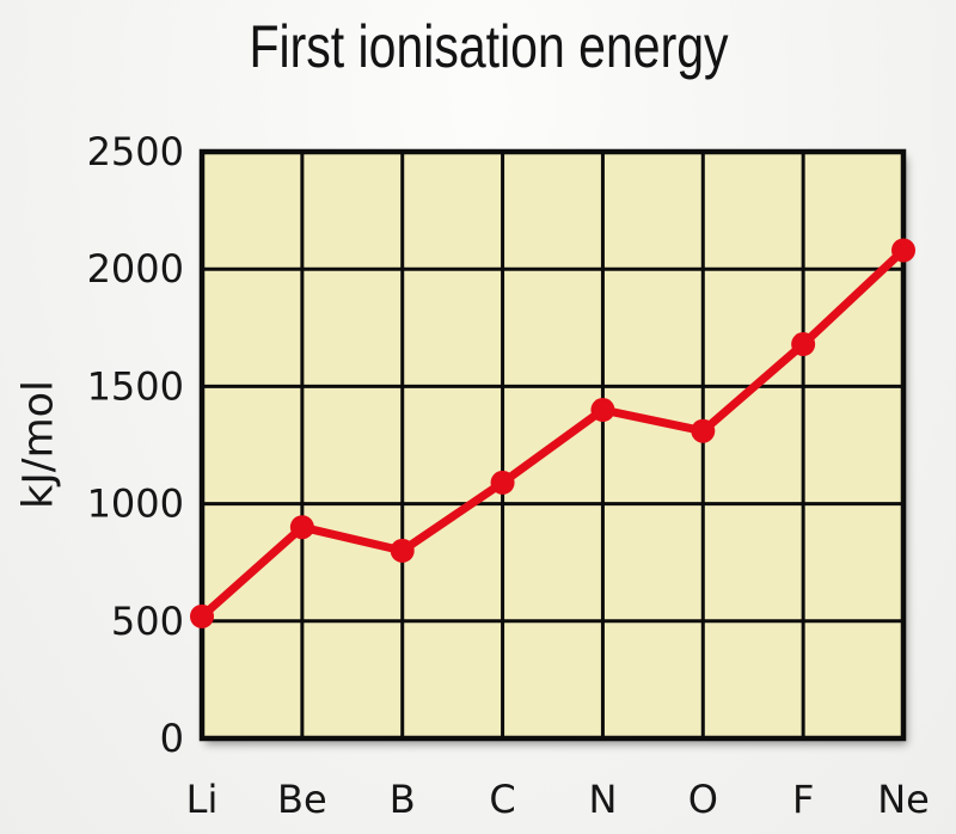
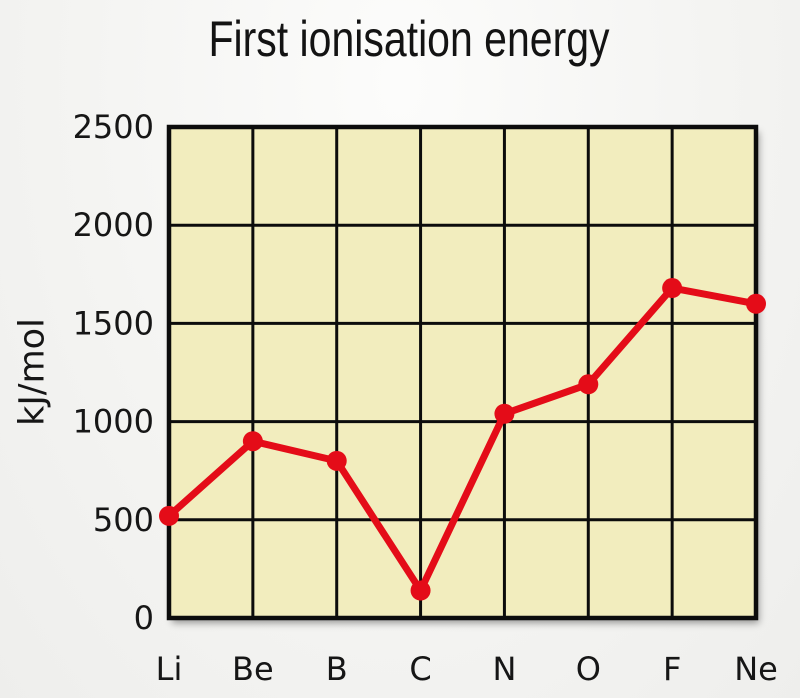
C: 1090 -> 140
N: 1400 -> 1040
O: 1310 -> 1190
Ne: 2080 -> 1600
